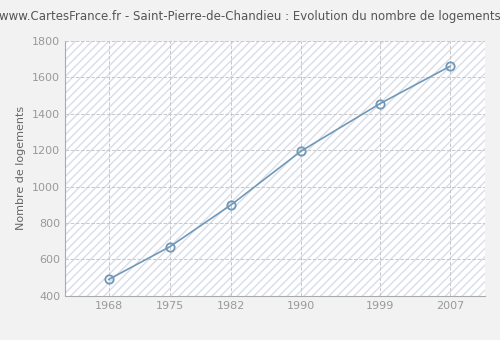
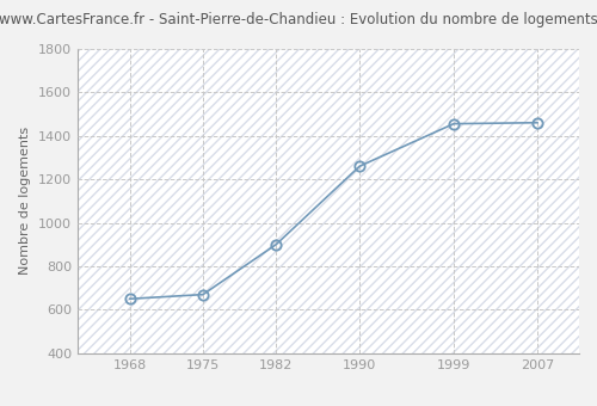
1968: 490 -> 650
1990: 1200 -> 1260
2007: 1660 -> 1460
